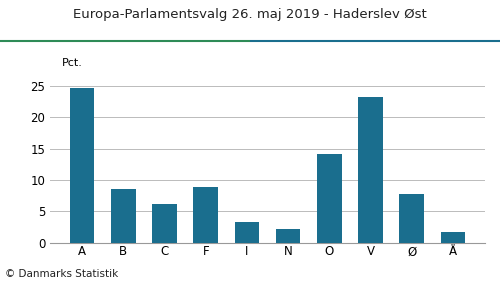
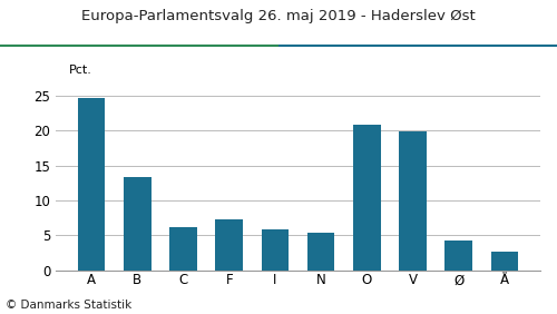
B: 8.5 -> 13.4
F: 8.8 -> 7.2
I: 3.3 -> 5.8
N: 2.1 -> 5.4
O: 14.1 -> 20.8
V: 23.3 -> 19.8
Ø: 7.8 -> 4.2
Å: 1.6 -> 2.6
